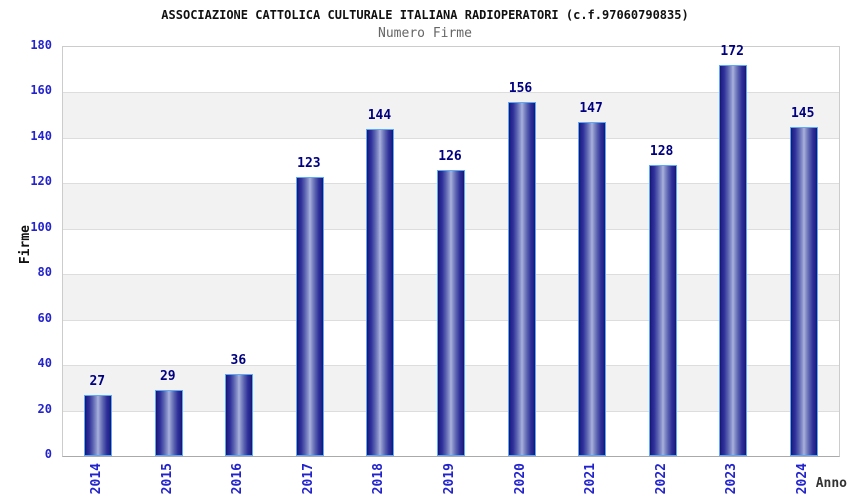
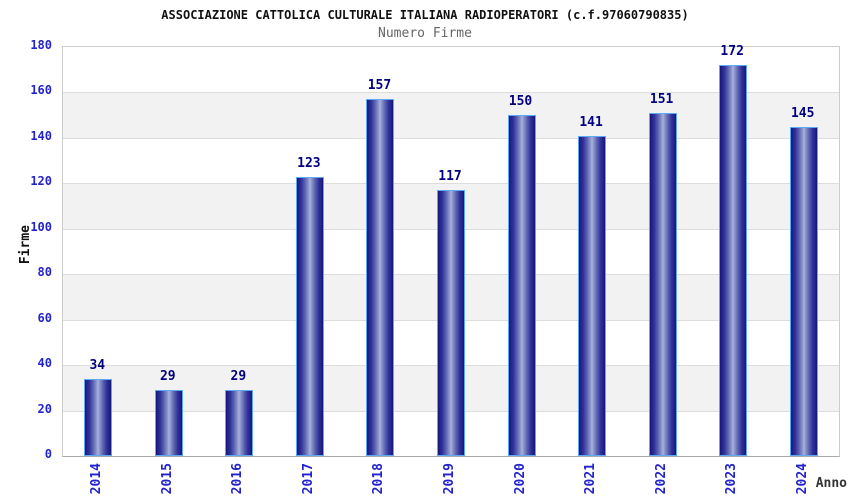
2014: 27 -> 34
2016: 36 -> 29
2018: 144 -> 157
2019: 126 -> 117
2020: 156 -> 150
2021: 147 -> 141
2022: 128 -> 151
